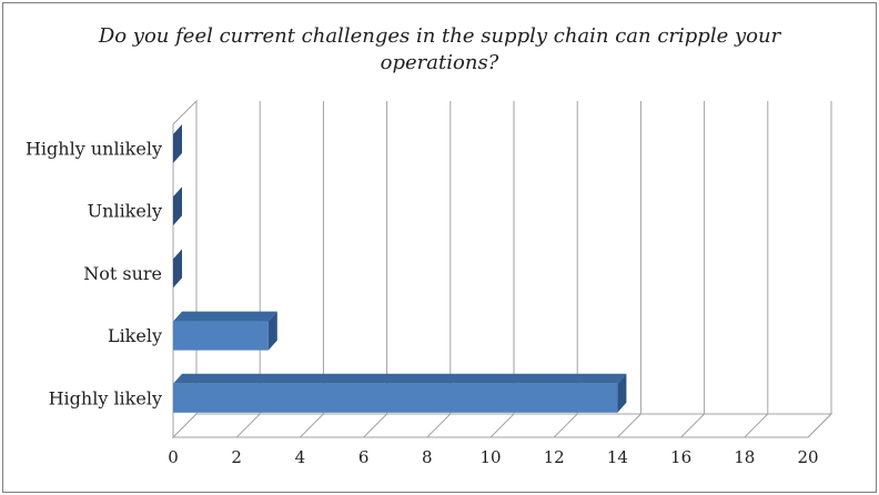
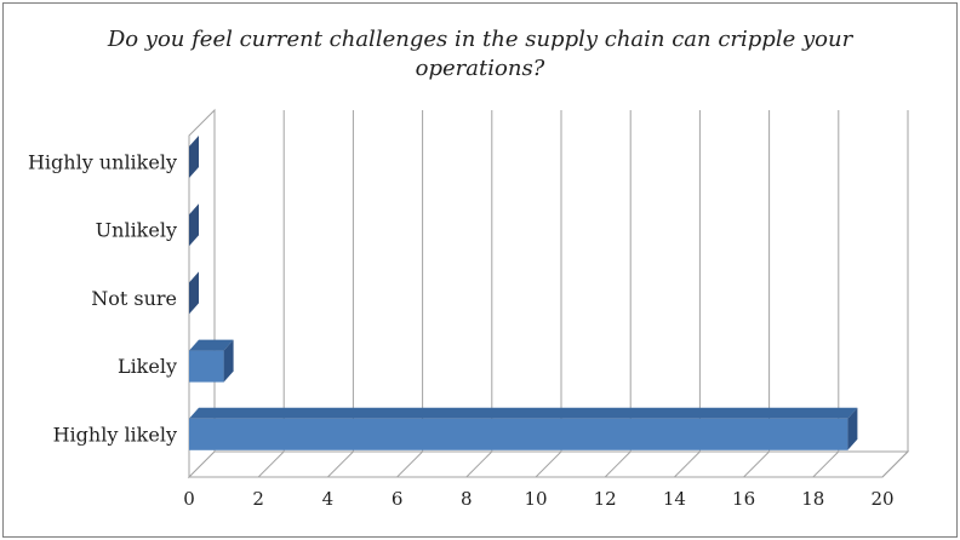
Likely: 3 -> 1
Highly likely: 14 -> 19
